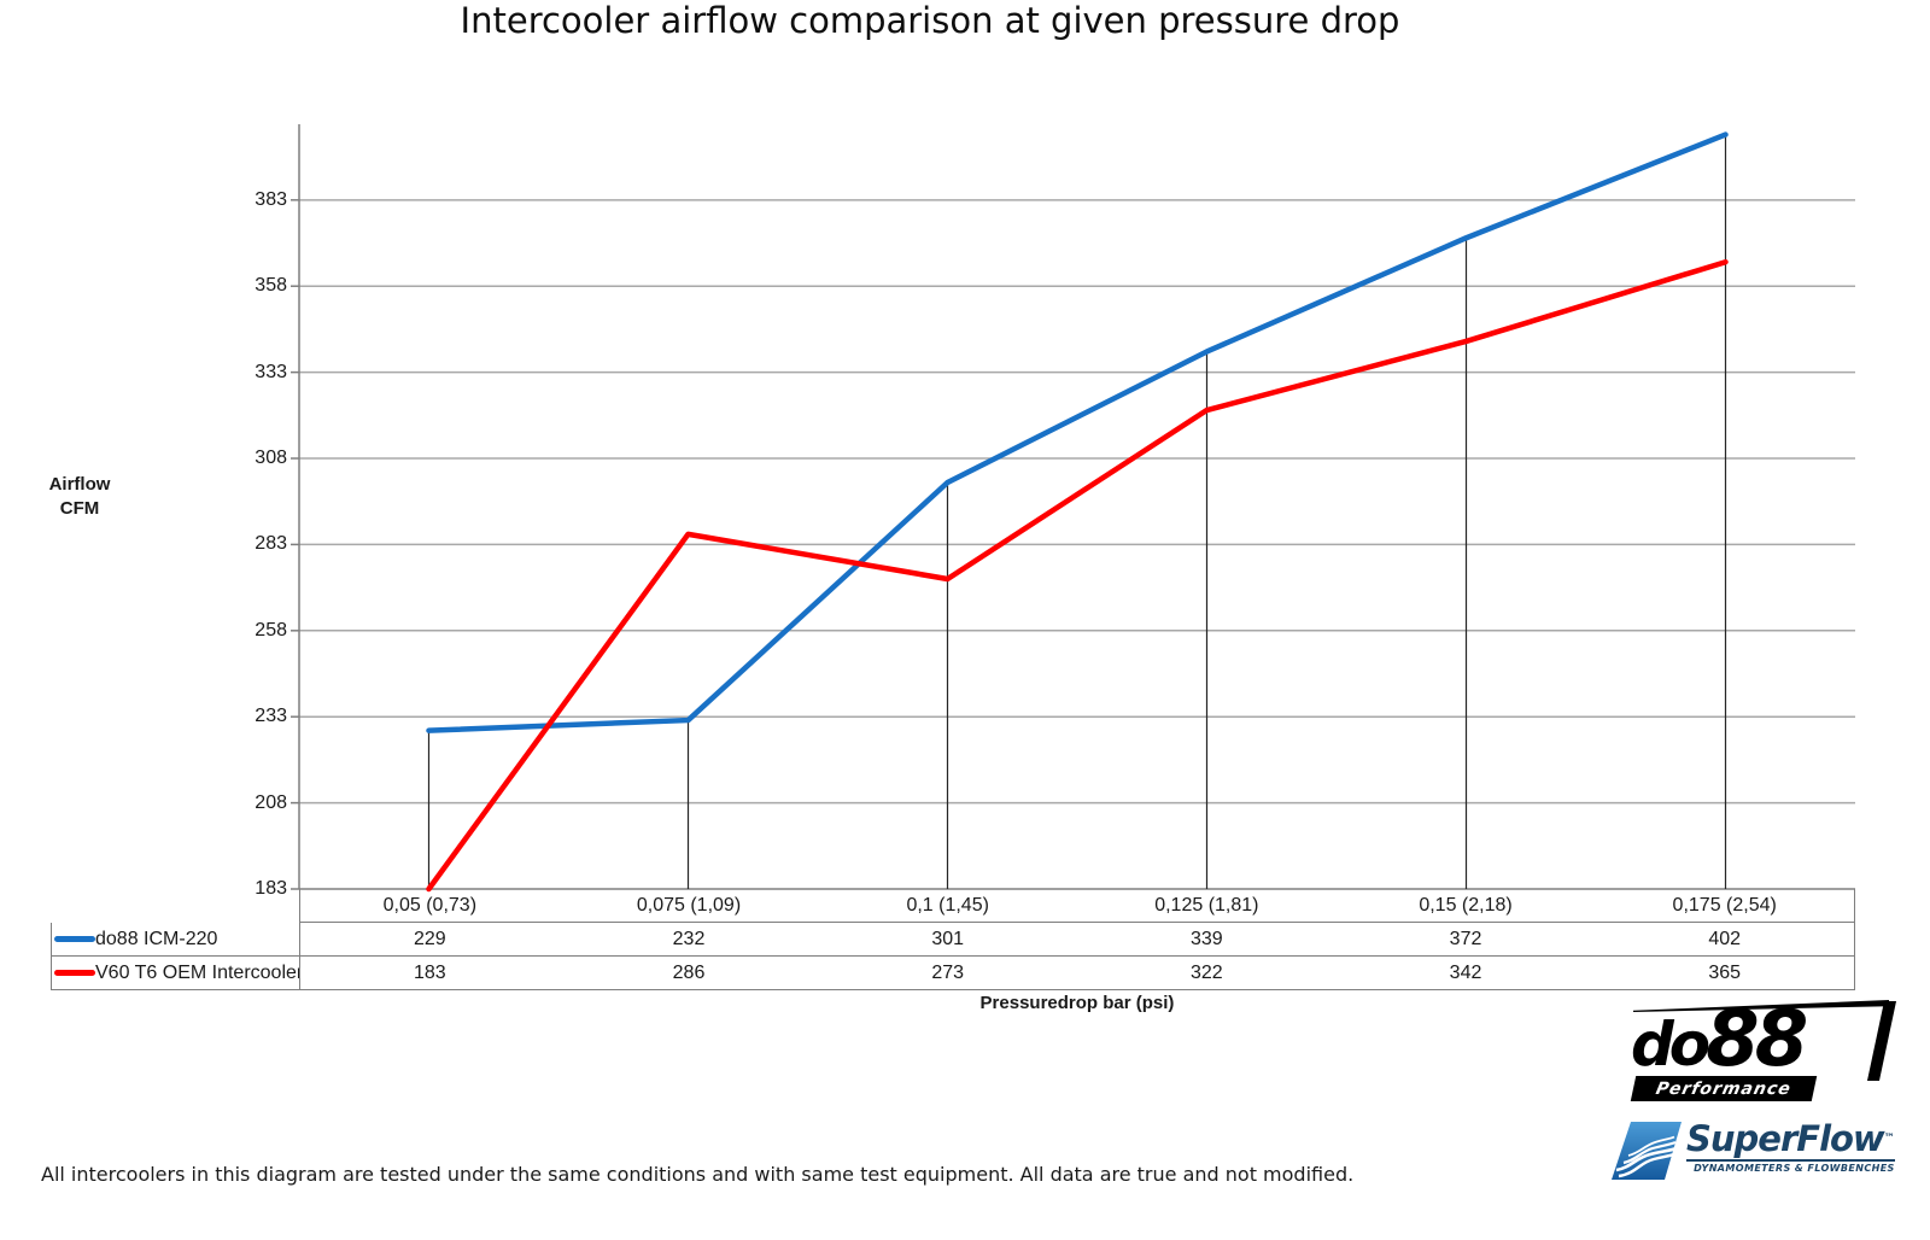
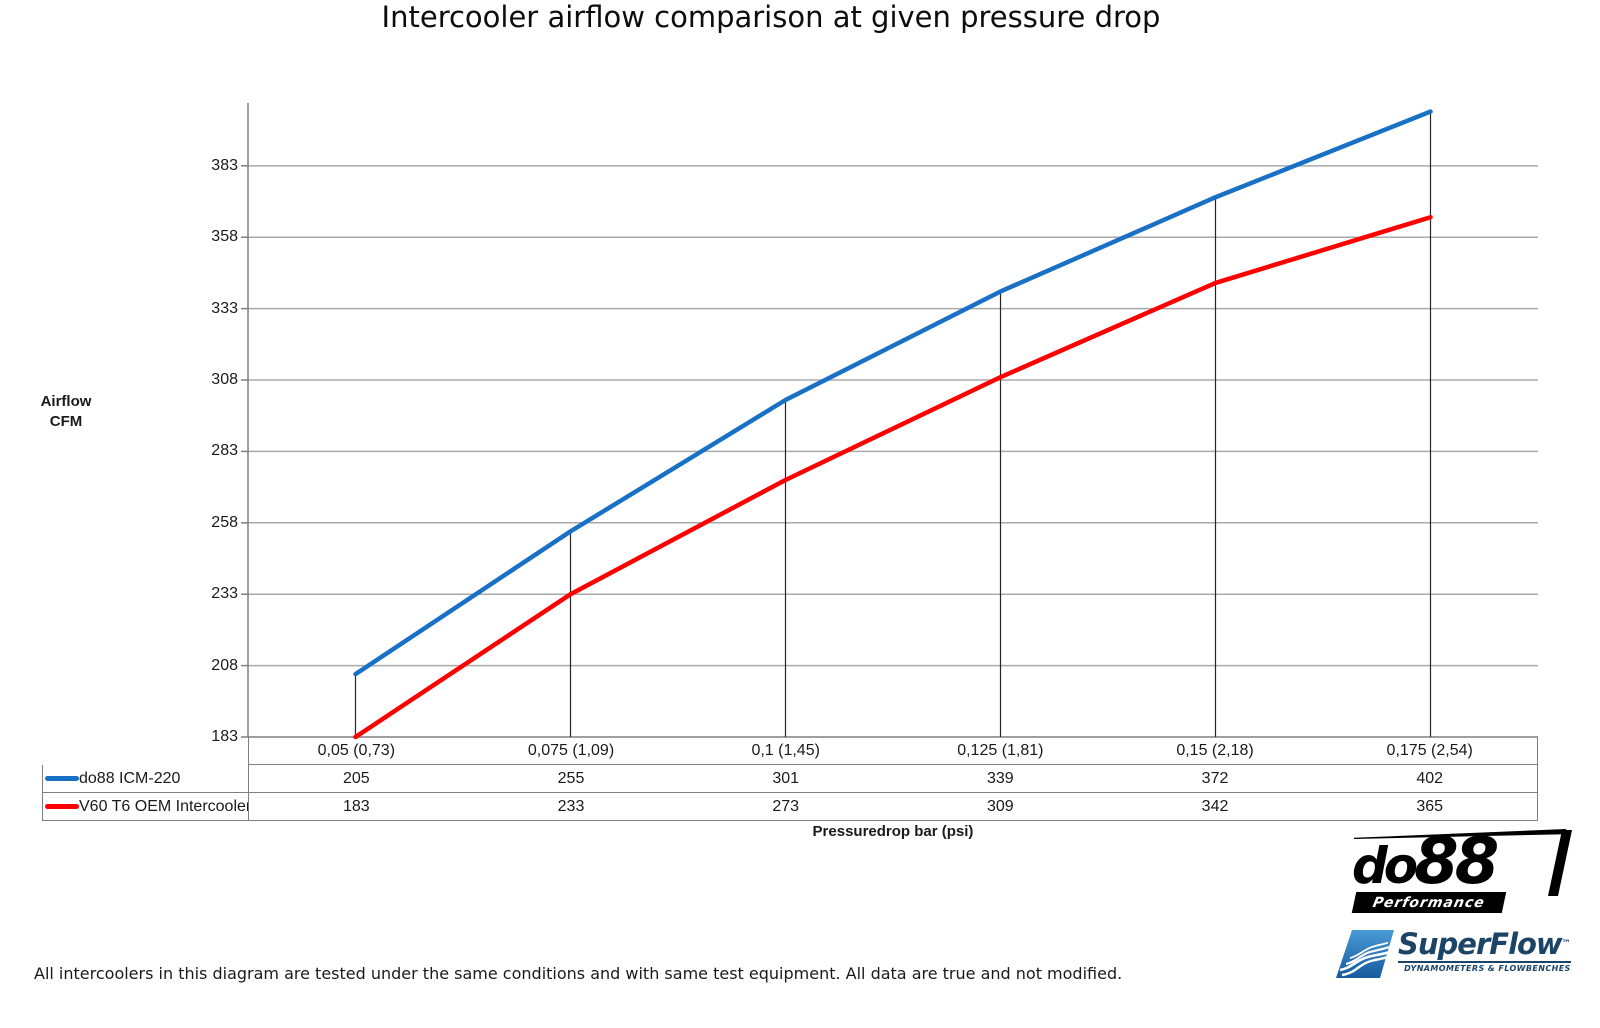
do88 ICM-220/0,05 (0,73): 229 -> 205
do88 ICM-220/0,075 (1,09): 232 -> 255
V60 T6 OEM Intercooler/0,075 (1,09): 286 -> 233
V60 T6 OEM Intercooler/0,125 (1,81): 322 -> 309
